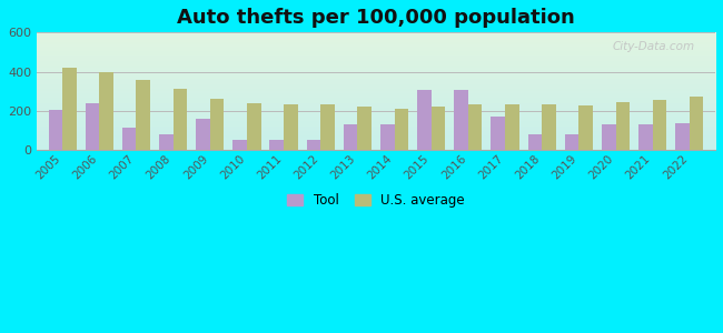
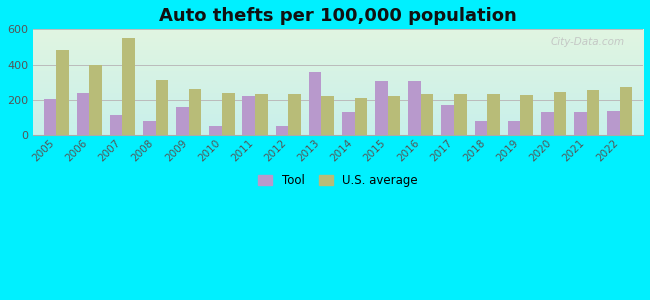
U.S. average/2005: 420 -> 480
U.S. average/2007: 360 -> 550
Tool/2011: 50 -> 220
Tool/2013: 130 -> 360
